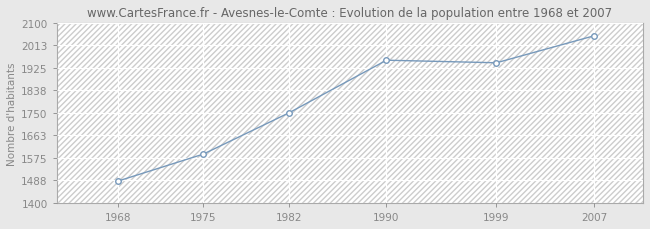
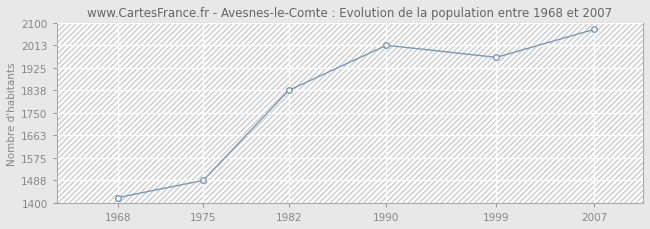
1968: 1485 -> 1421
1975: 1590 -> 1488
1982: 1750 -> 1838
1990: 1955 -> 2013
1999: 1945 -> 1966
2007: 2050 -> 2075
